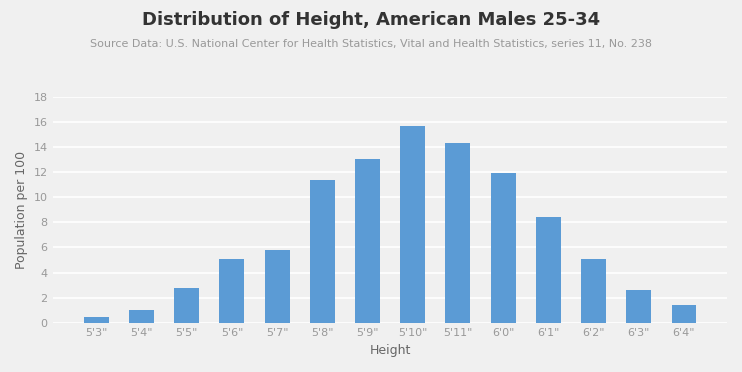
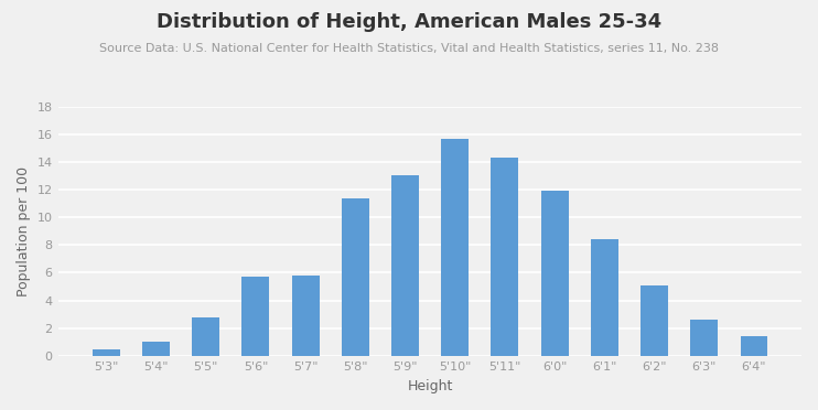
5'6": 5.1 -> 5.7
